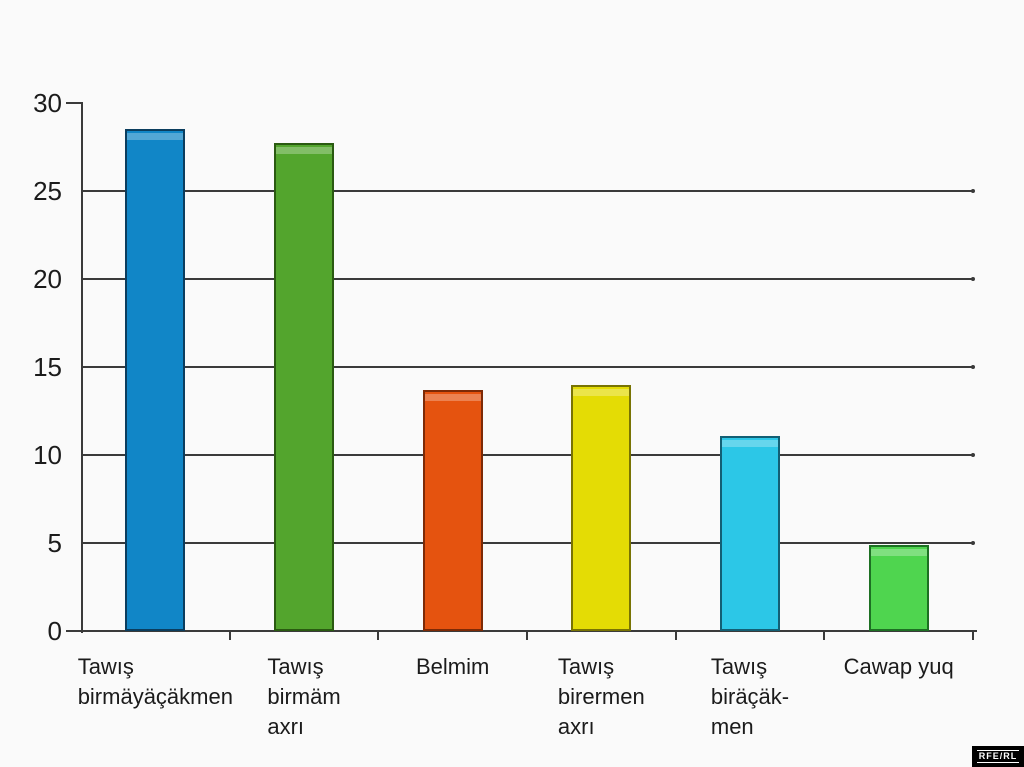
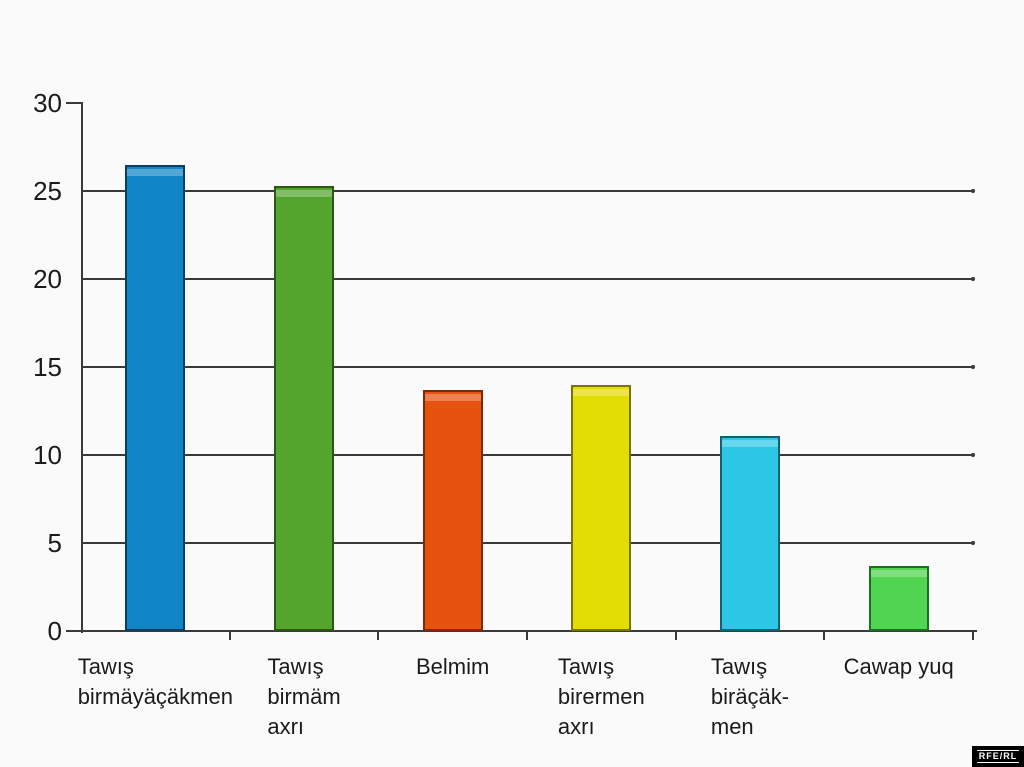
Tawış birmäyäçäkmen: 28.5 -> 26.5
Tawış birmäm axrı: 27.7 -> 25.3
Cawap yuq: 4.9 -> 3.7
